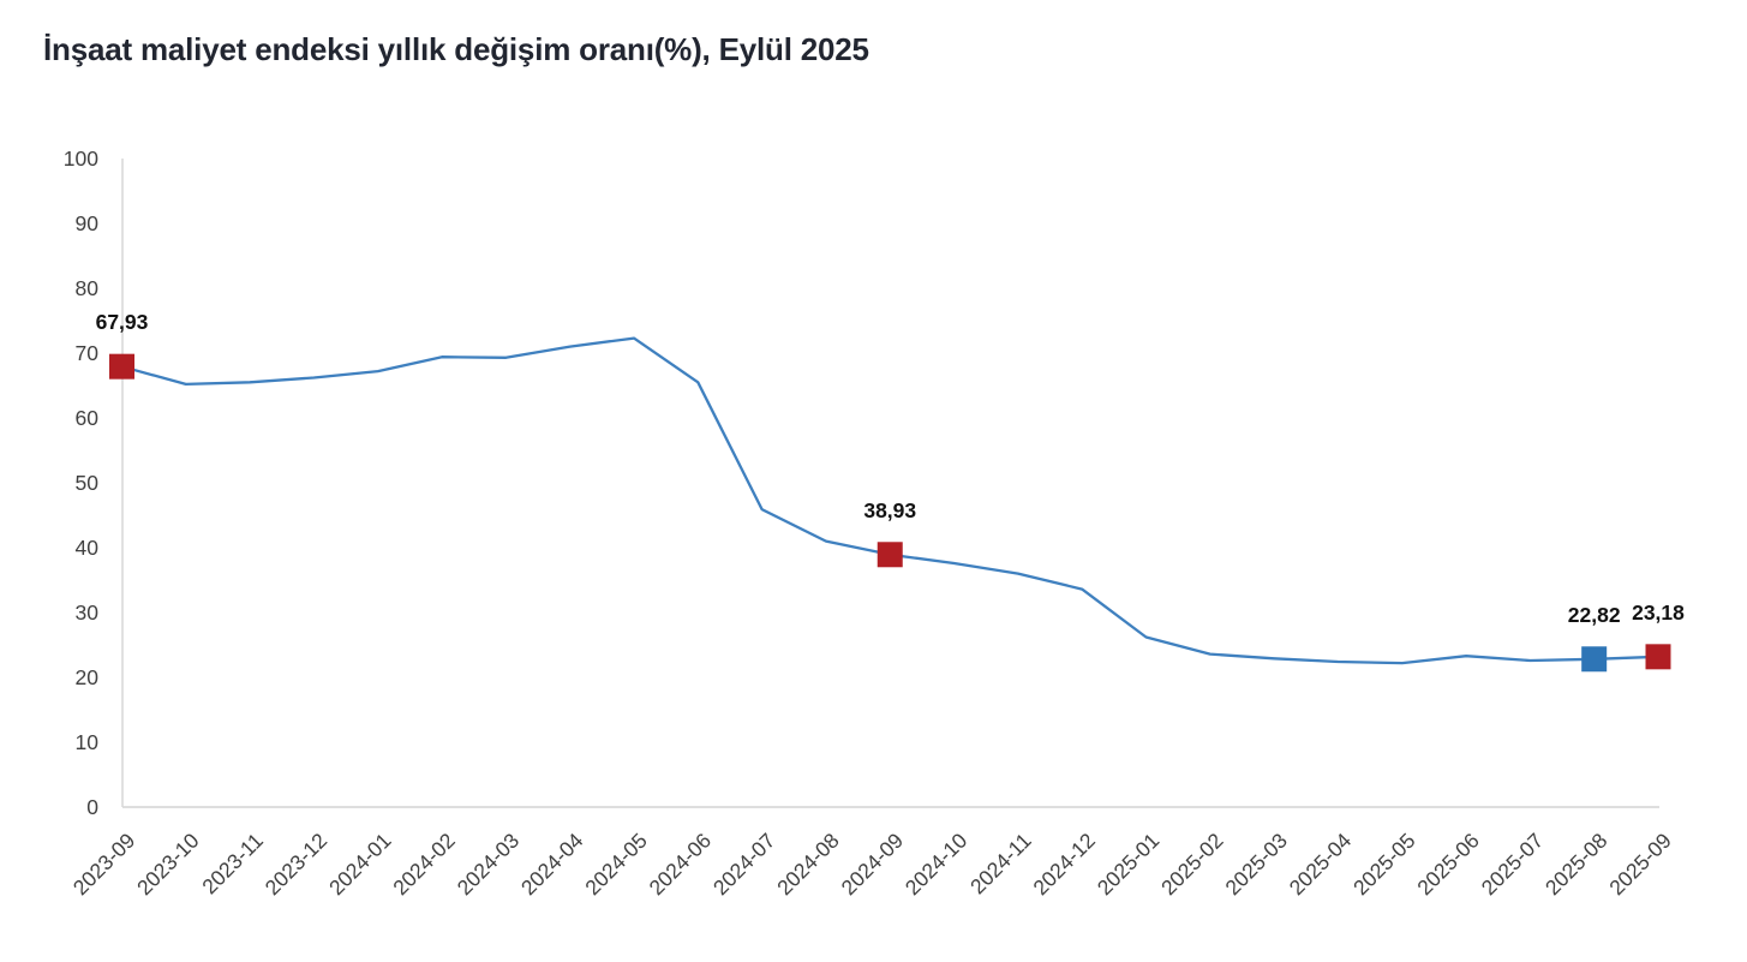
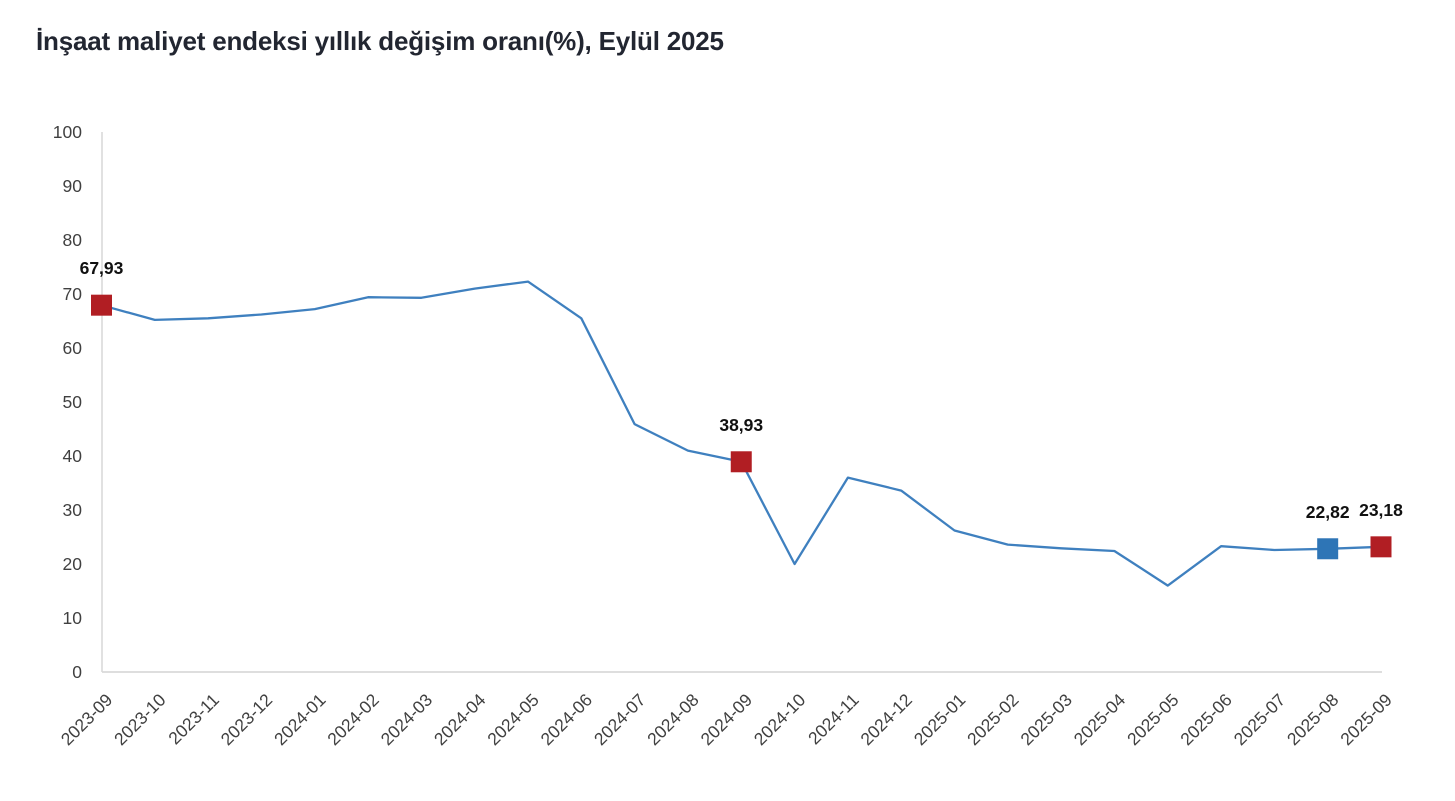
2024-10: 38 -> 20
2025-05: 22 -> 16
